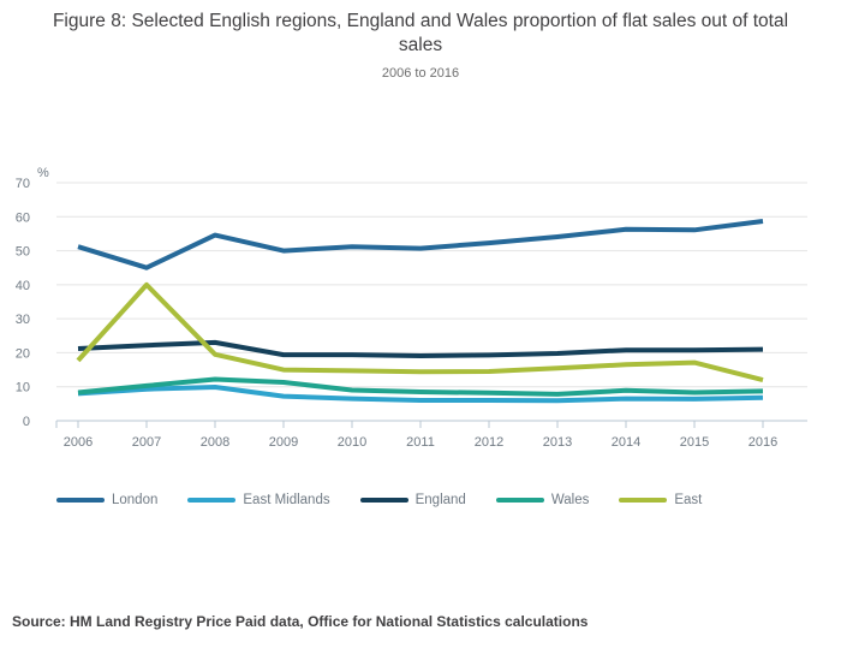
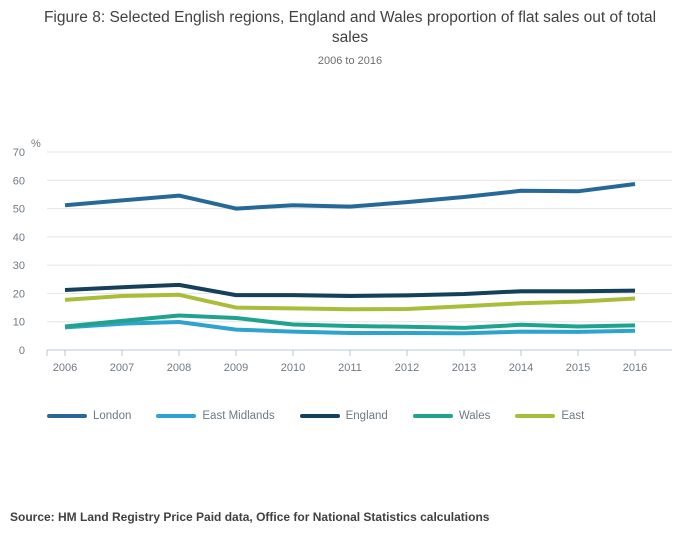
London/2007: 45 -> 53
East/2007: 40 -> 19
East/2016: 12 -> 18
